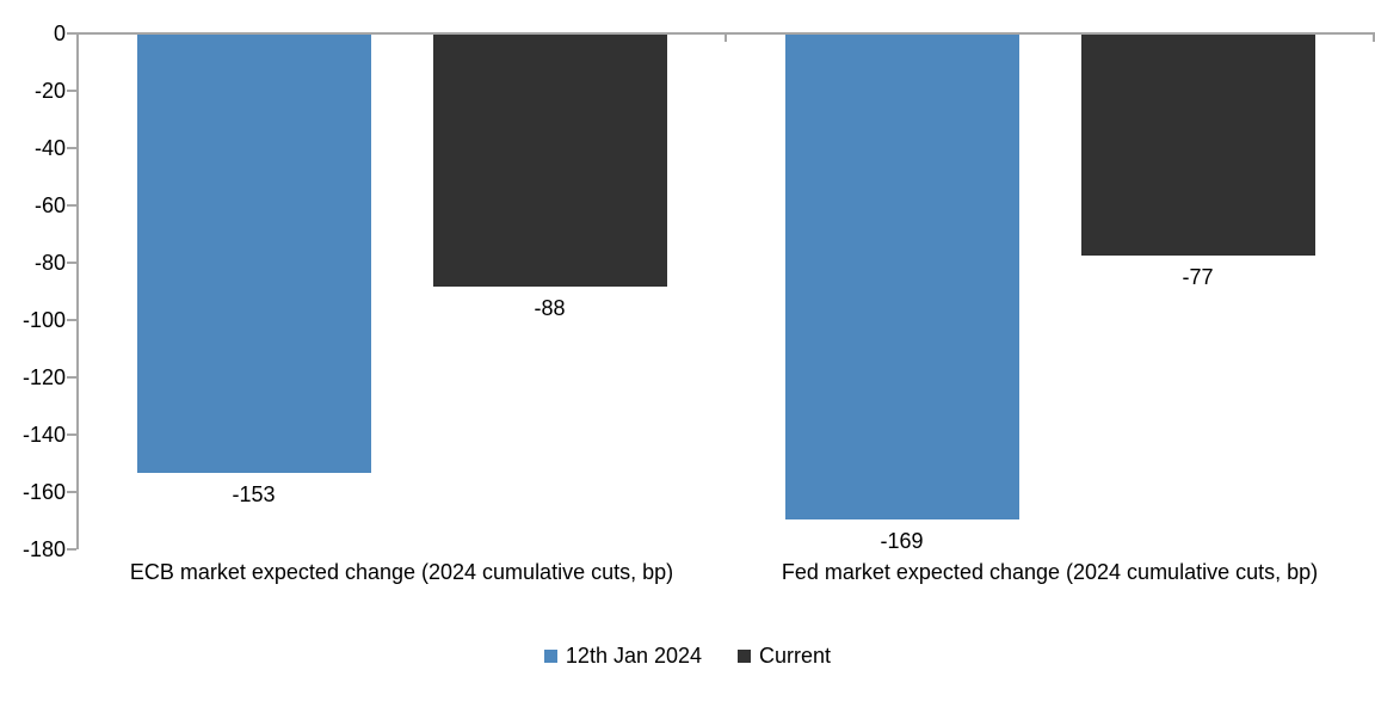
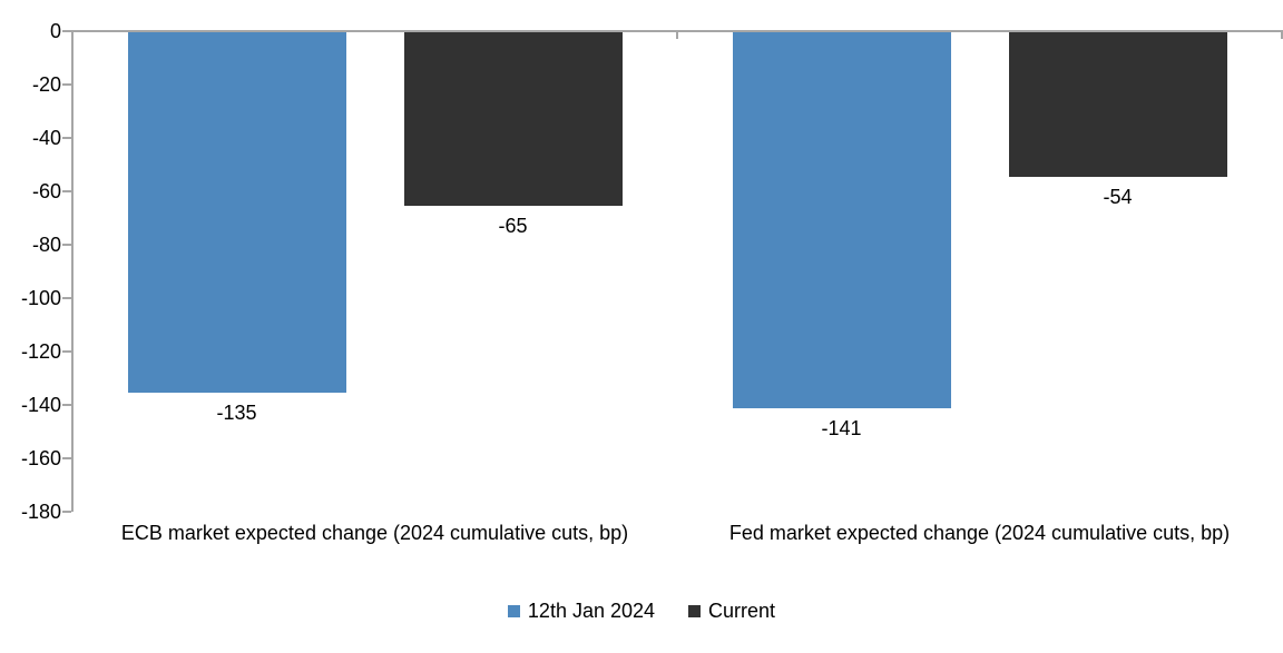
12th Jan 2024/ECB market expected change (2024 cumulative cuts, bp): -153 -> -135
Current/ECB market expected change (2024 cumulative cuts, bp): -88 -> -65
12th Jan 2024/Fed market expected change (2024 cumulative cuts, bp): -169 -> -141
Current/Fed market expected change (2024 cumulative cuts, bp): -77 -> -54
